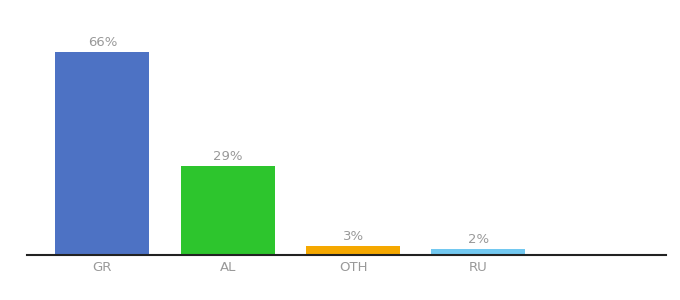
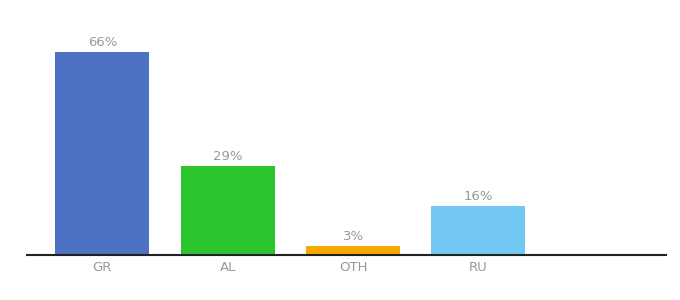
RU: 2% -> 16%
